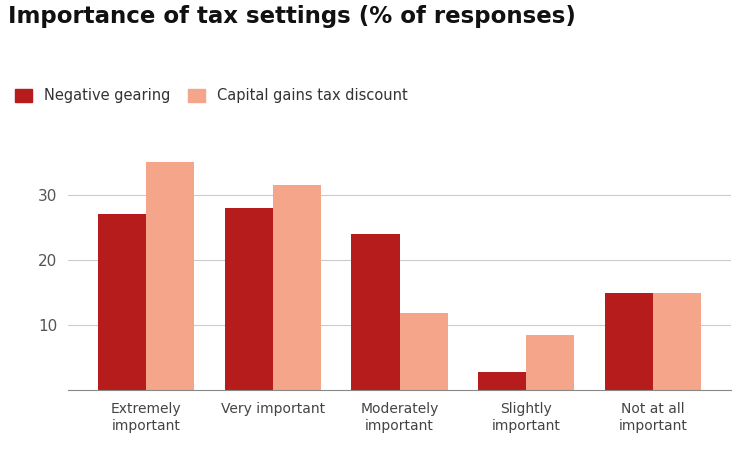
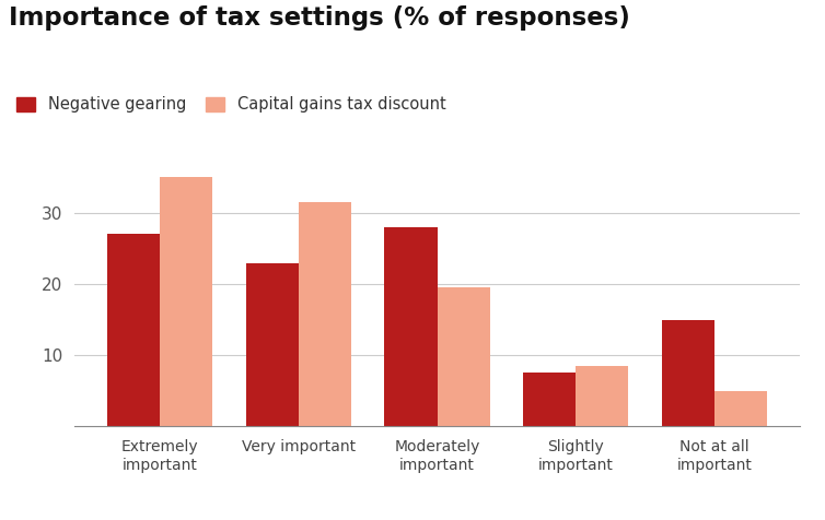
Negative gearing/Very important: 28.0 -> 23.0
Negative gearing/Moderately important: 24.0 -> 28.0
Capital gains tax discount/Moderately important: 11.8 -> 19.5
Negative gearing/Slightly important: 2.8 -> 7.5
Capital gains tax discount/Not at all important: 15.0 -> 5.0
